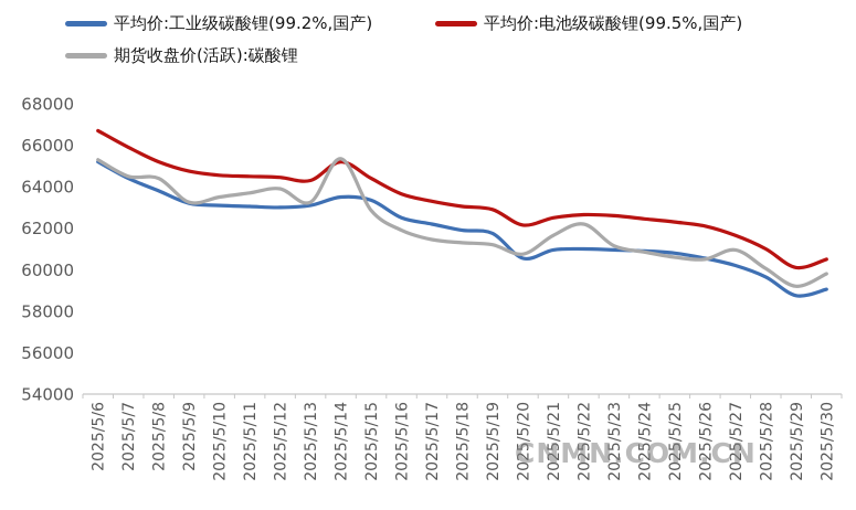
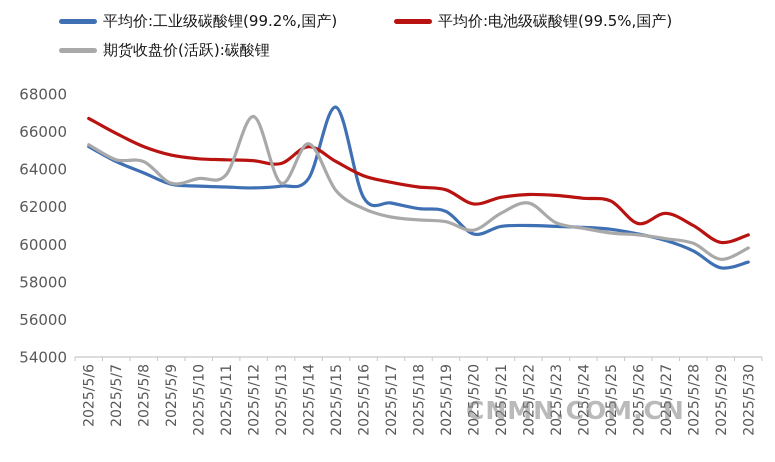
期货收盘价(活跃):碳酸锂/2025/5/12: 63900 -> 66800
平均价:工业级碳酸锂(99.2%,国产)/2025/5/15: 63400 -> 67300
平均价:电池级碳酸锂(99.5%,国产)/2025/5/26: 62100 -> 61100
期货收盘价(活跃):碳酸锂/2025/5/27: 61000 -> 60300
